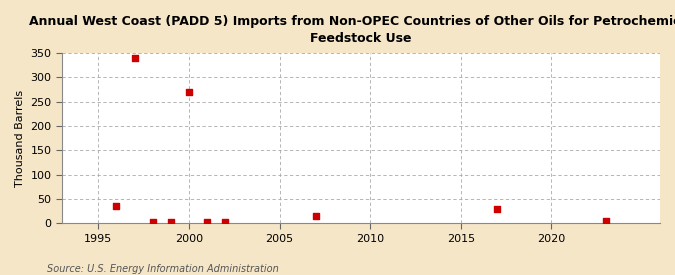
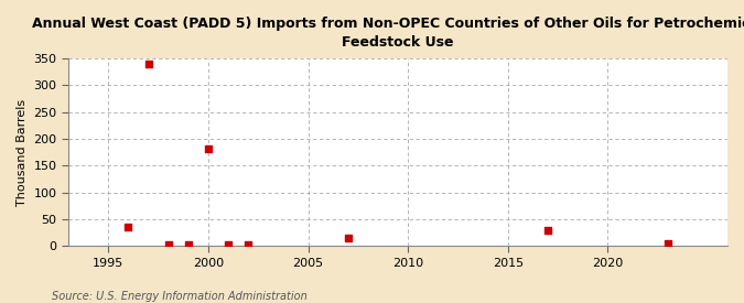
2000: 270 -> 181
